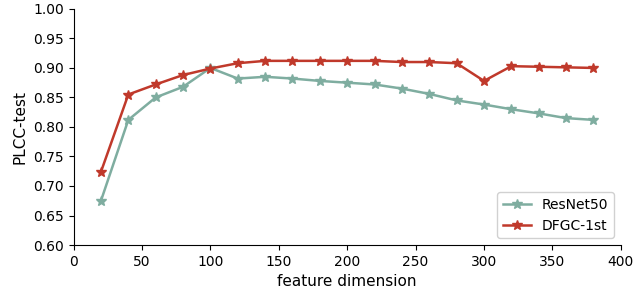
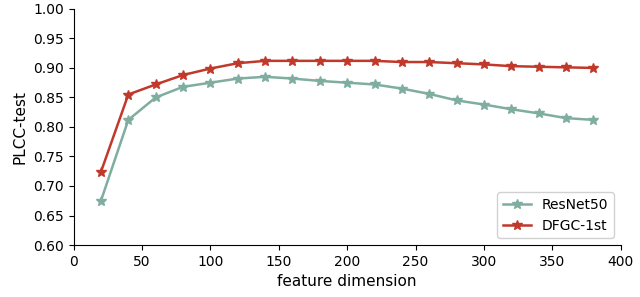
ResNet50/100: 0.900 -> 0.875
DFGC-1st/300: 0.878 -> 0.906
